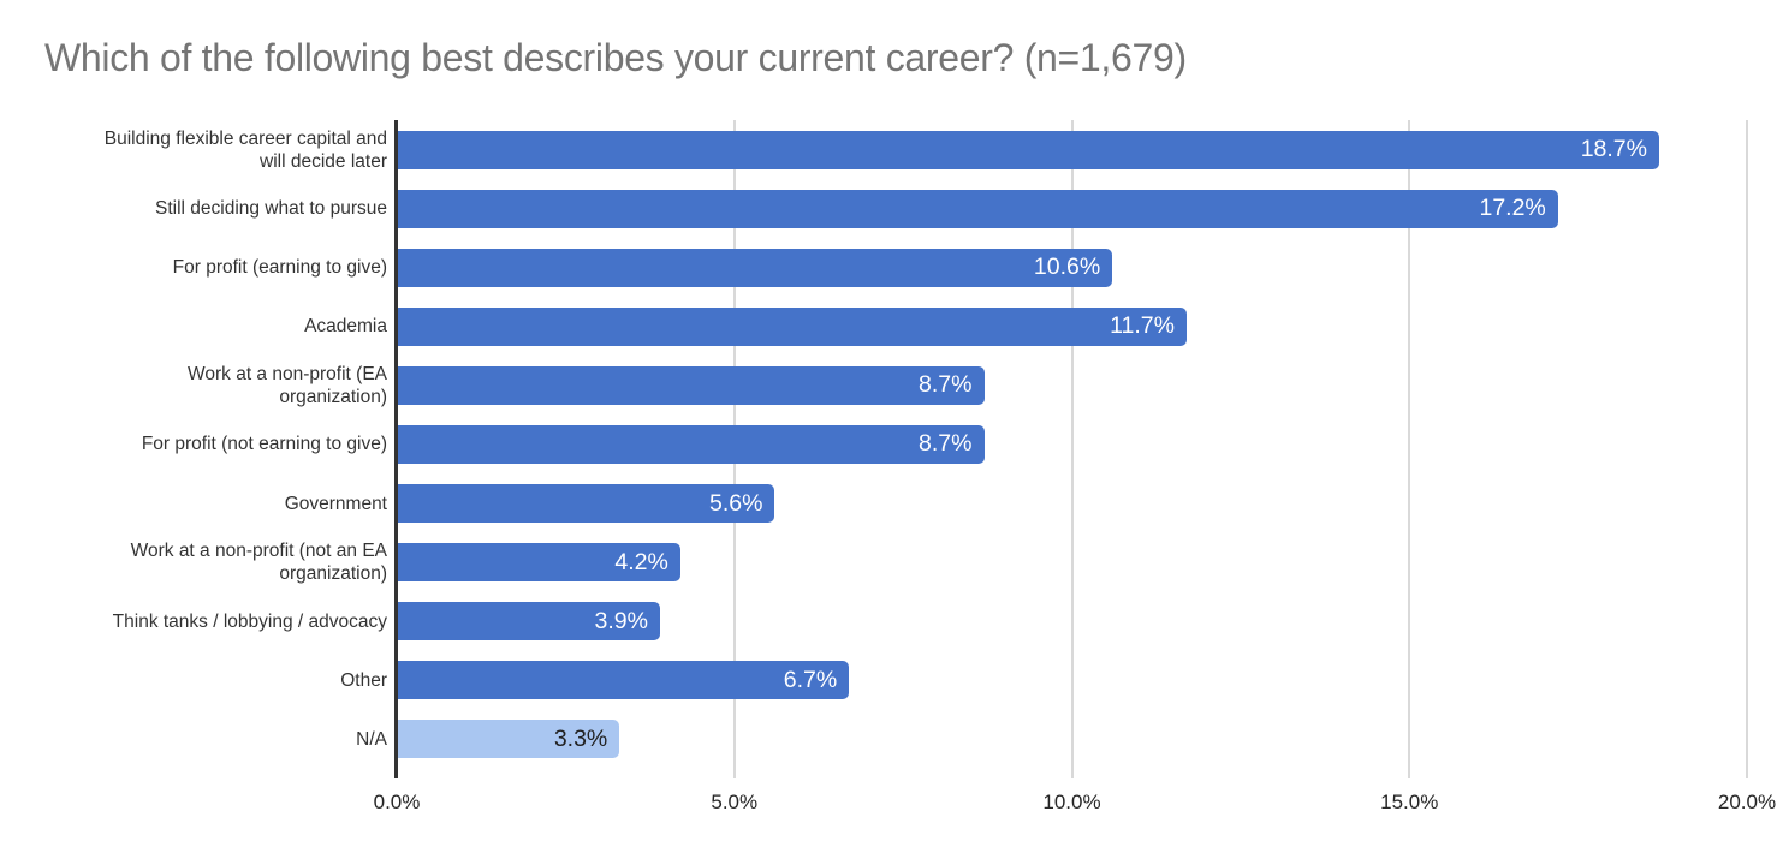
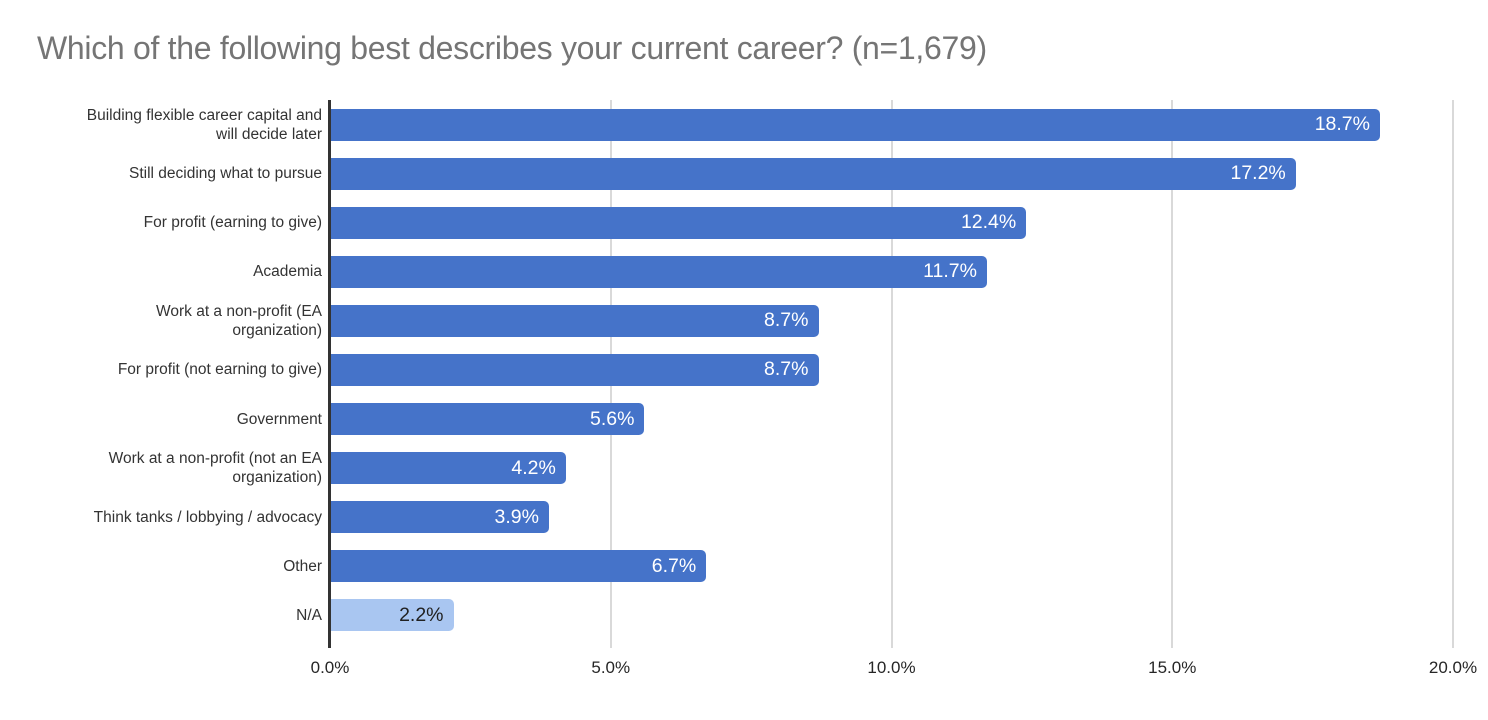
For profit (earning to give): 10.6% -> 12.4%
N/A: 3.3% -> 2.2%
